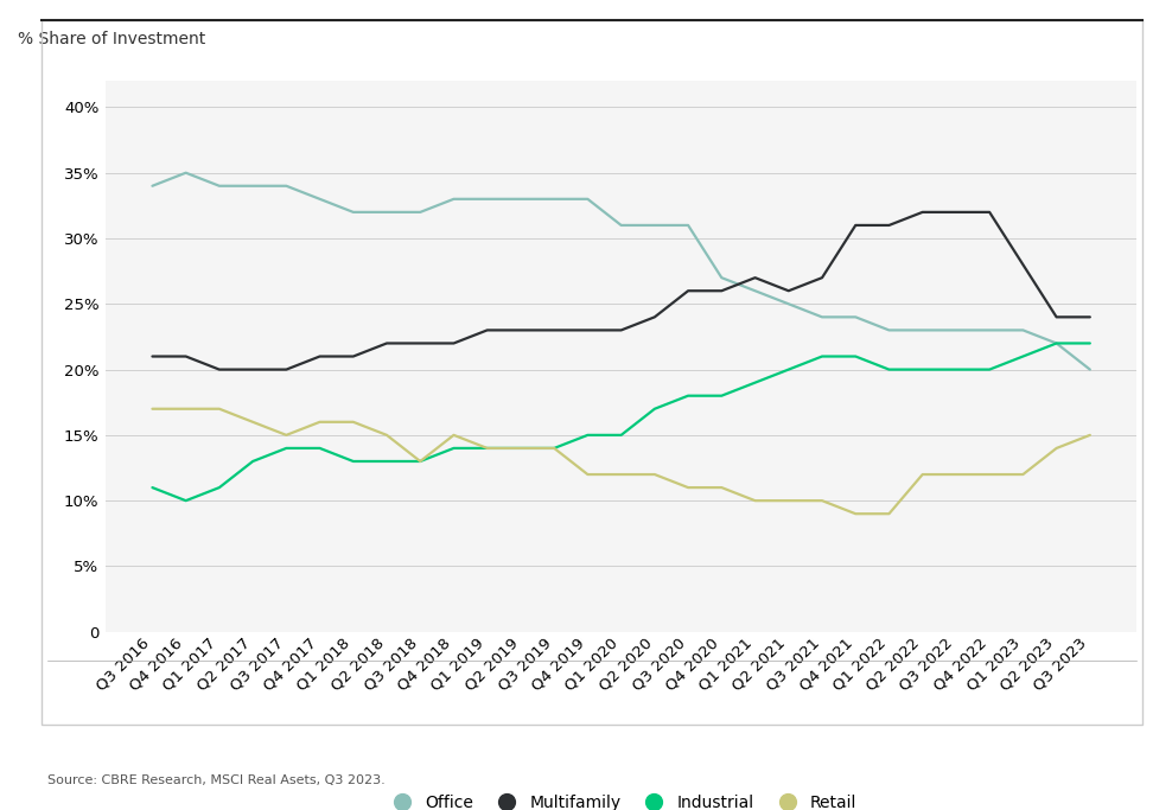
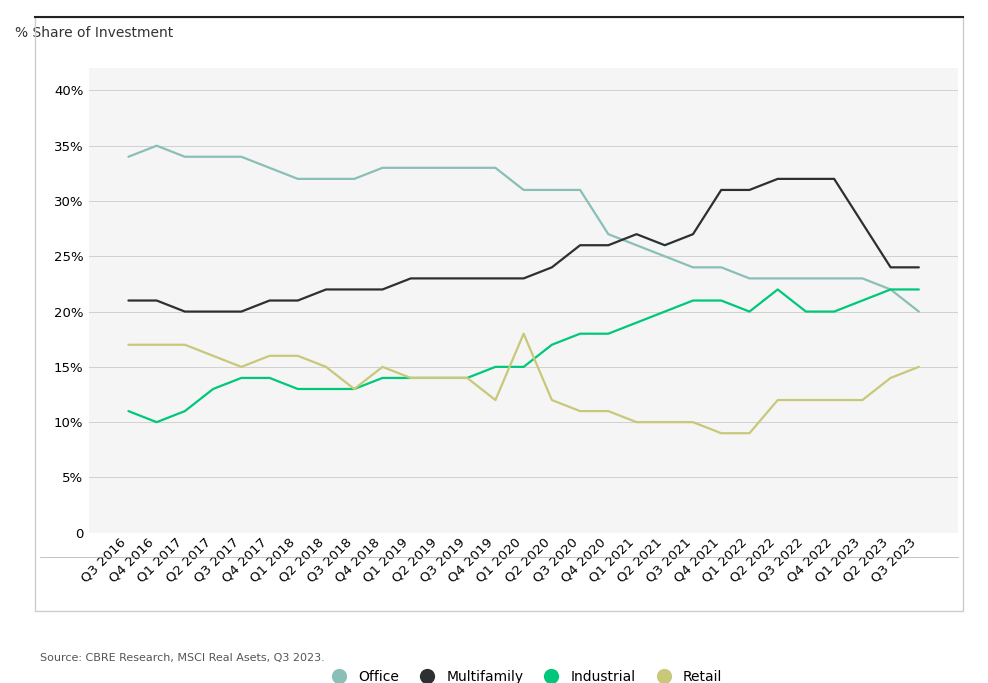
Retail/Q1 2020: 12% -> 18%
Industrial/Q2 2022: 20% -> 22%
